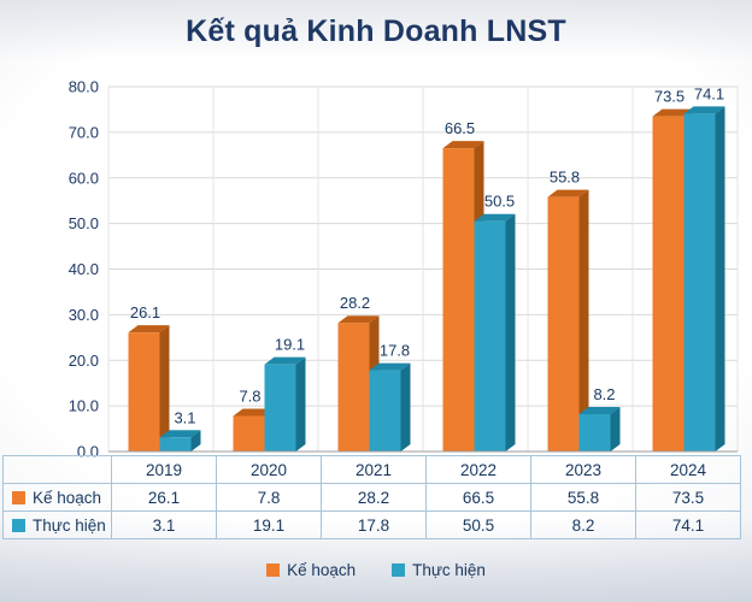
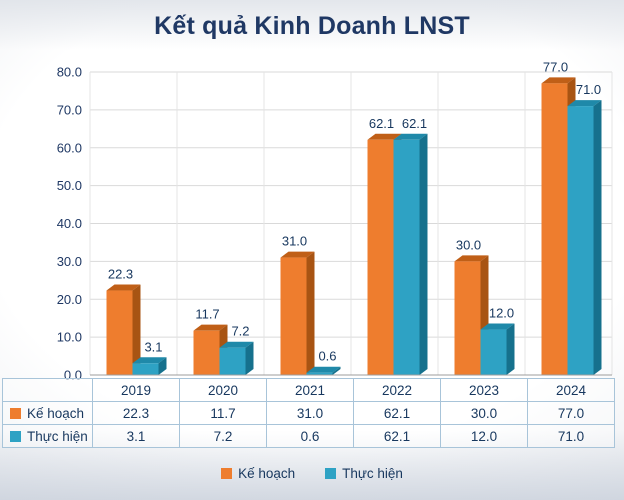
Kế hoạch/2019: 26.1 -> 22.3
Kế hoạch/2020: 7.8 -> 11.7
Thực hiện/2020: 19.1 -> 7.2
Kế hoạch/2021: 28.2 -> 31.0
Thực hiện/2021: 17.8 -> 0.6
Kế hoạch/2022: 66.5 -> 62.1
Thực hiện/2022: 50.5 -> 62.1
Kế hoạch/2023: 55.8 -> 30.0
Thực hiện/2023: 8.2 -> 12.0
Kế hoạch/2024: 73.5 -> 77.0
Thực hiện/2024: 74.1 -> 71.0
